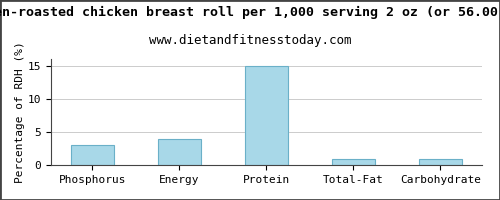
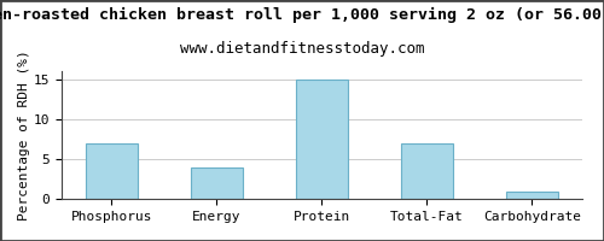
Phosphorus: 3 -> 7
Total-Fat: 1 -> 7
